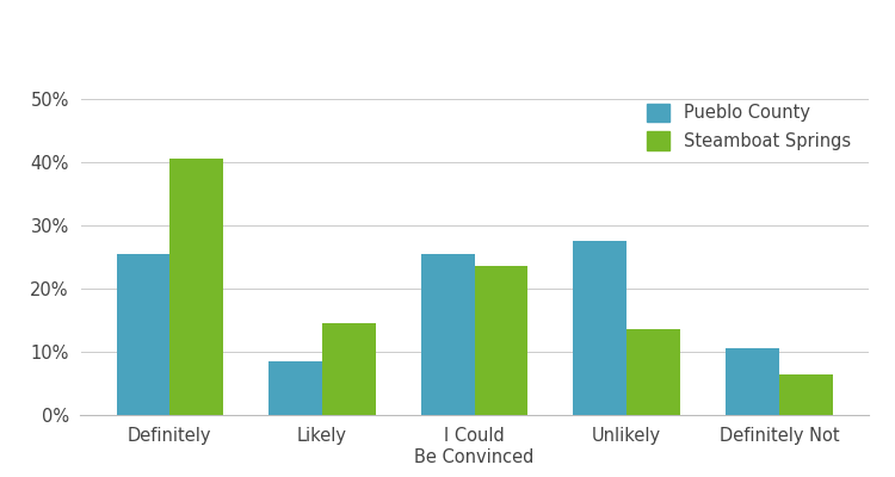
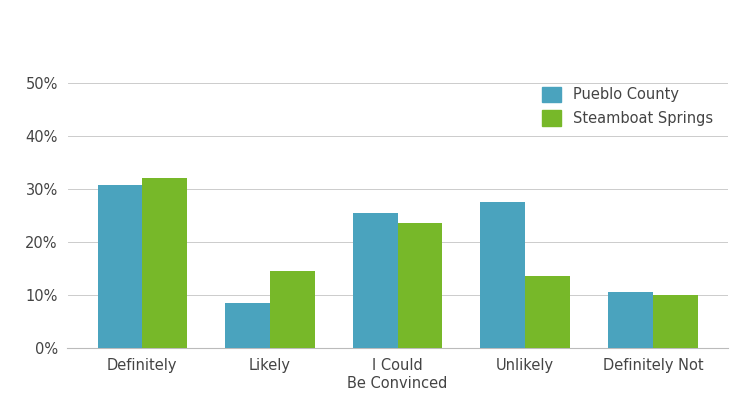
Pueblo County/Definitely: 25.5% -> 30.8%
Steamboat Springs/Definitely: 40.5% -> 32.0%
Steamboat Springs/Definitely Not: 6.5% -> 10.0%
